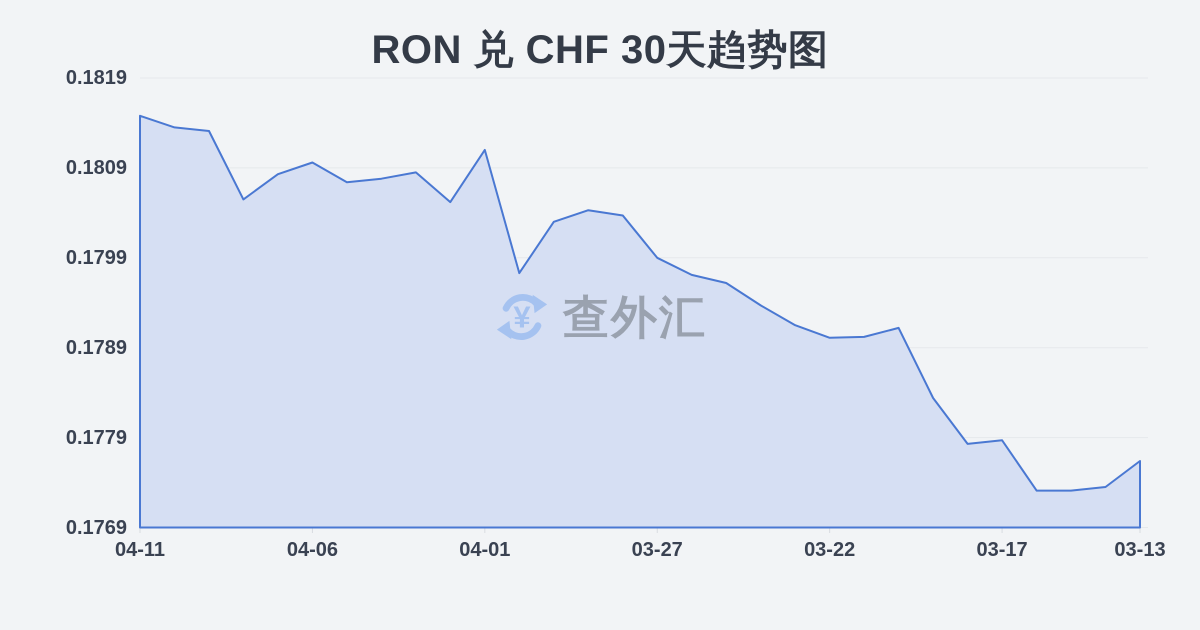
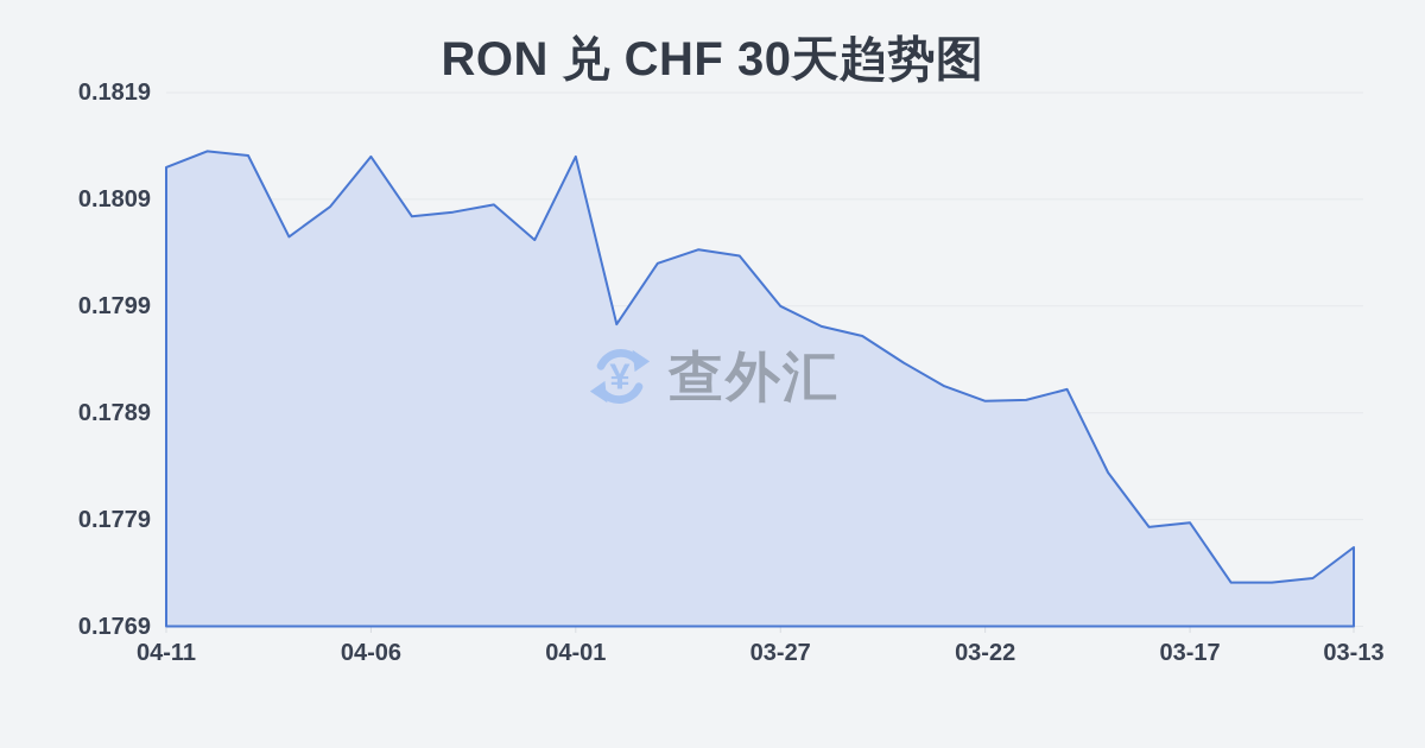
04-11: 0.1815 -> 0.1812
04-06: 0.1810 -> 0.1813
04-01: 0.1811 -> 0.1813
